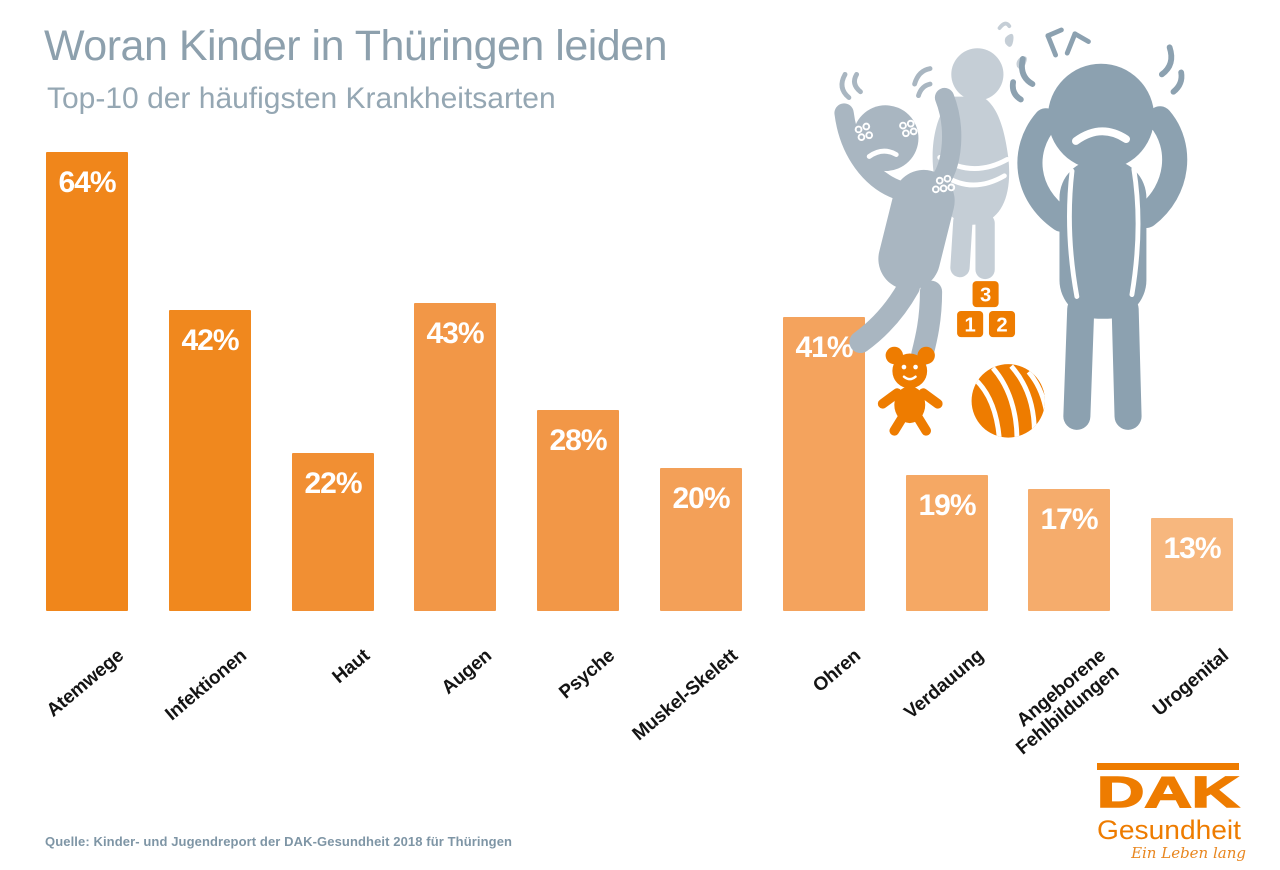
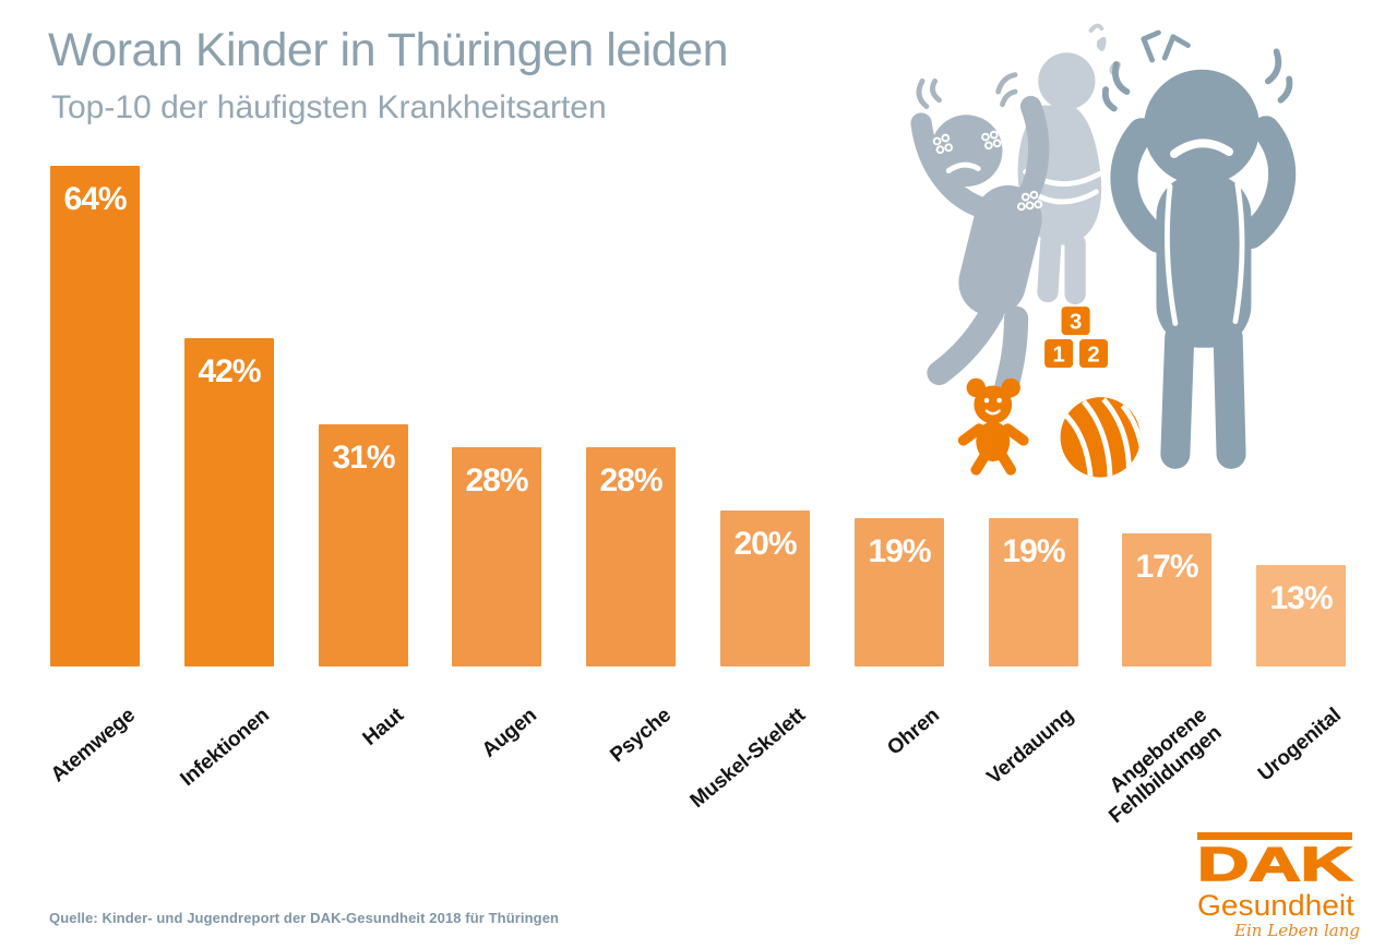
Haut: 22% -> 31%
Augen: 43% -> 28%
Ohren: 41% -> 19%
